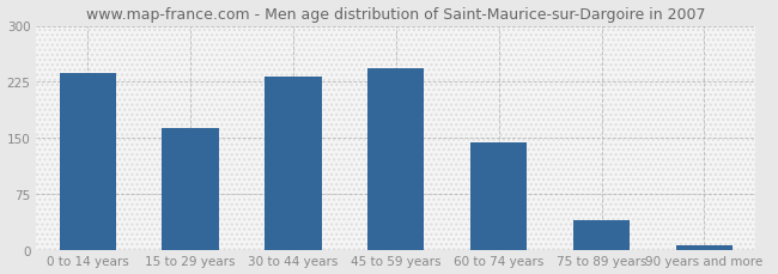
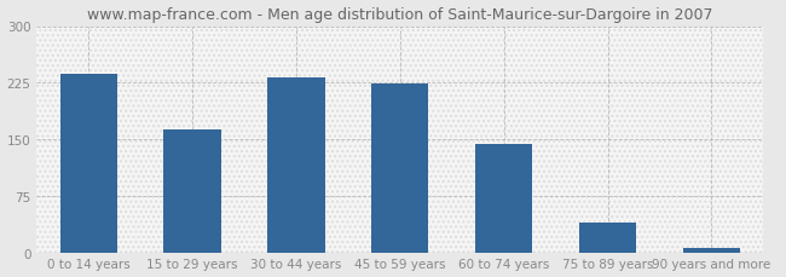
45 to 59 years: 243 -> 224
